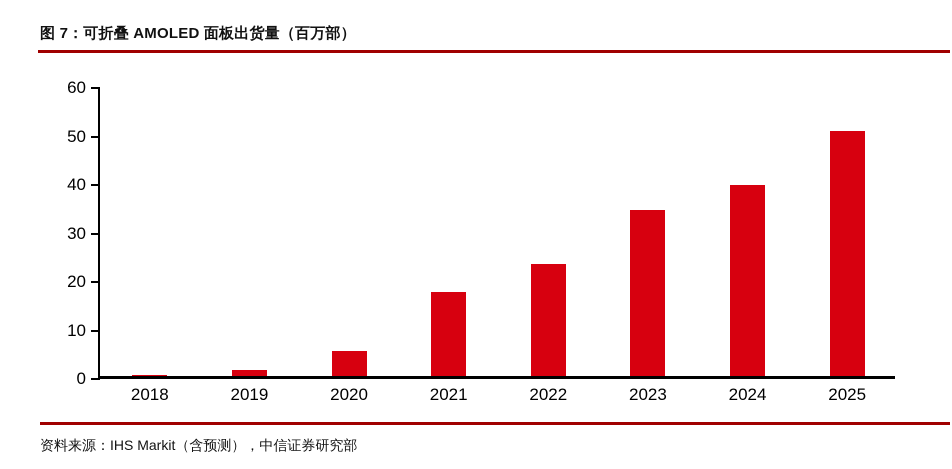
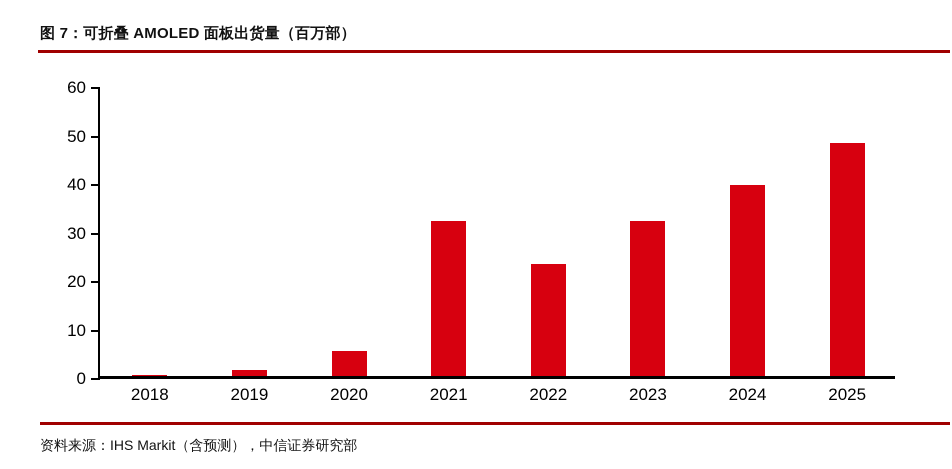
2021: 17 -> 32
2023: 34 -> 32
2025: 50 -> 48
